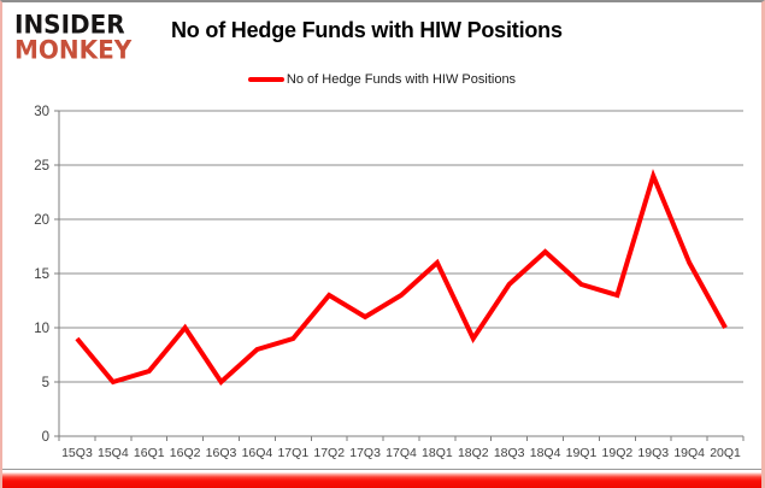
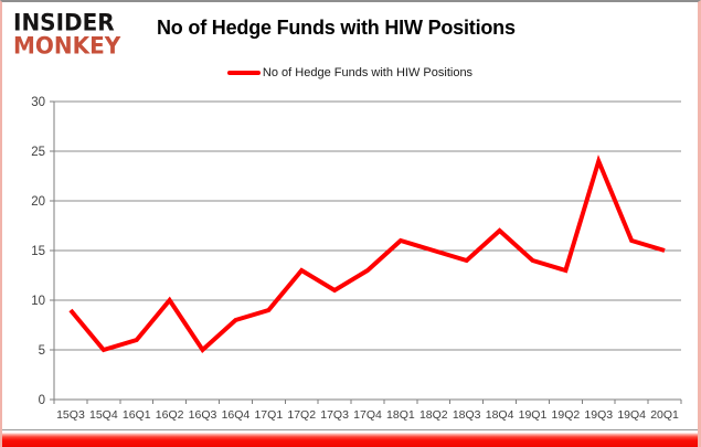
18Q2: 9 -> 15
20Q1: 10 -> 15
